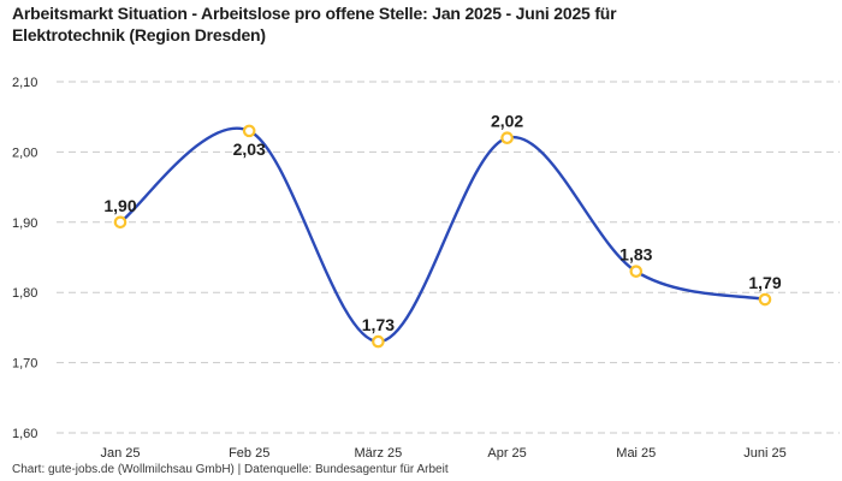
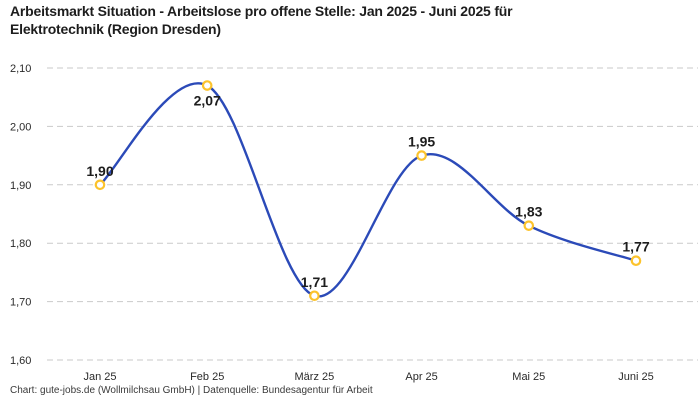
Feb 25: 2,03 -> 2,07
März 25: 1,73 -> 1,71
Apr 25: 2,02 -> 1,95
Juni 25: 1,79 -> 1,77
